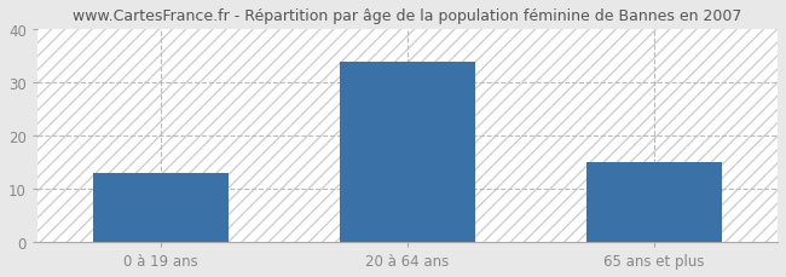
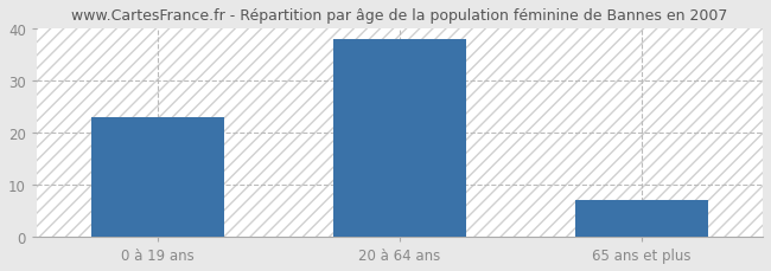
0 à 19 ans: 13 -> 23
20 à 64 ans: 34 -> 38
65 ans et plus: 15 -> 7
